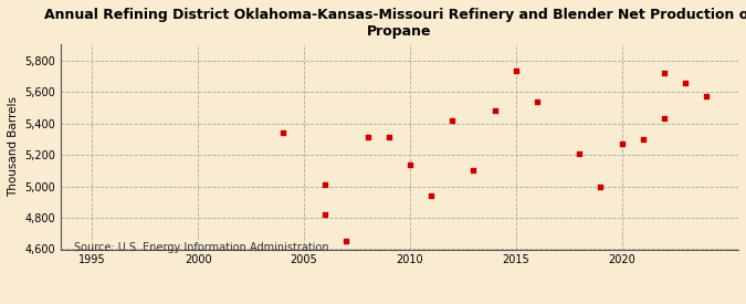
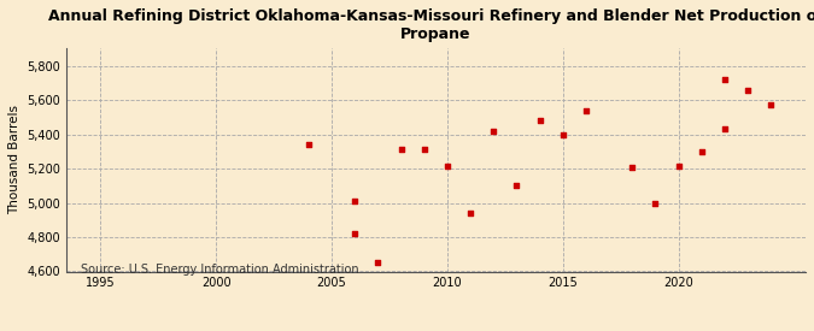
2010: 5,140 -> 5,220
2015: 5,730 -> 5,400
2020: 5,270 -> 5,220
